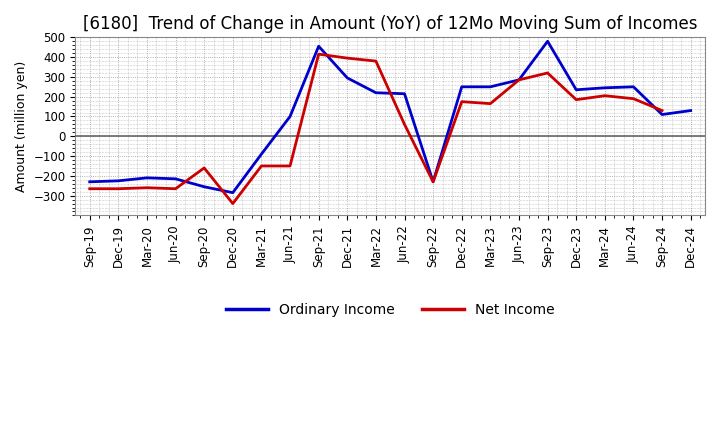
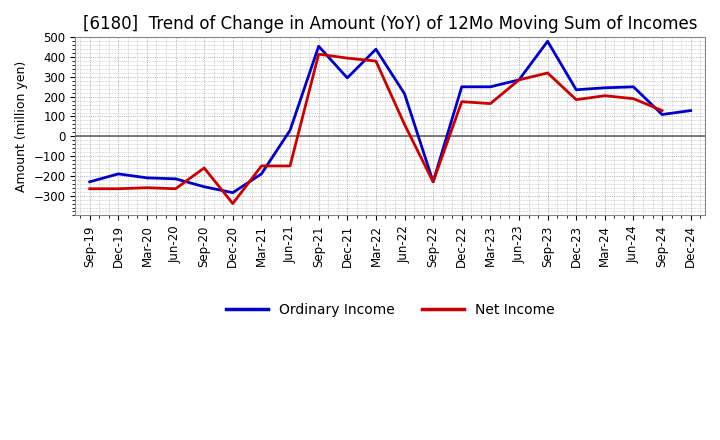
Ordinary Income/Dec-19: -220 -> -190
Ordinary Income/Mar-21: -90 -> -190
Ordinary Income/Jun-21: 100 -> 30
Ordinary Income/Mar-22: 220 -> 440
